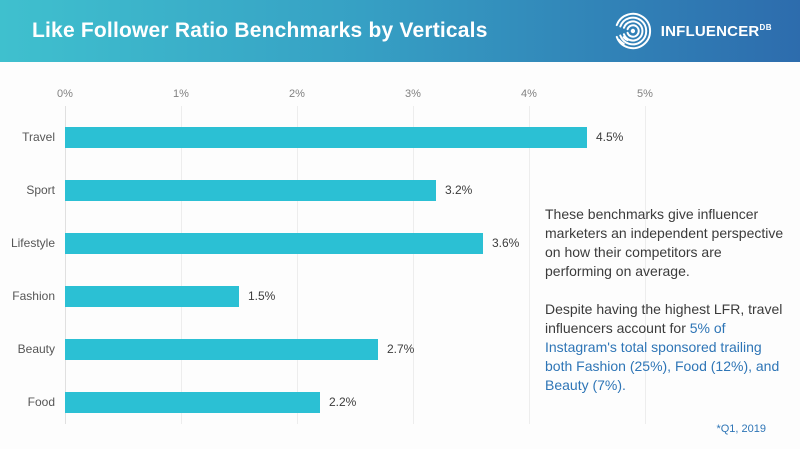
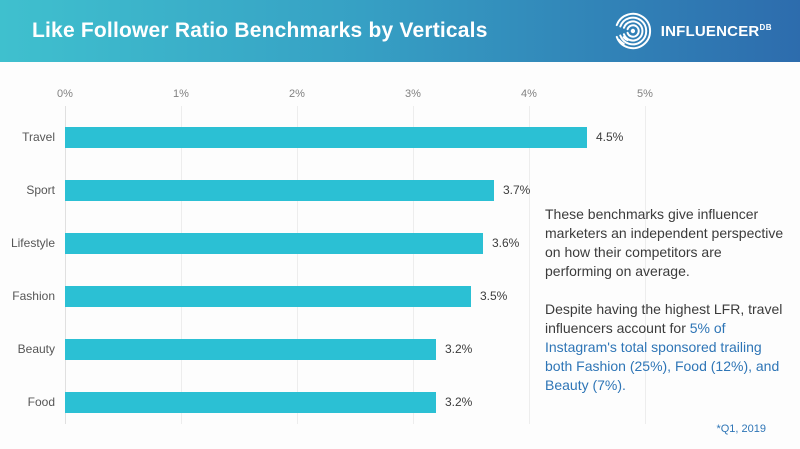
Sport: 3.2% -> 3.7%
Fashion: 1.5% -> 3.5%
Beauty: 2.7% -> 3.2%
Food: 2.2% -> 3.2%
